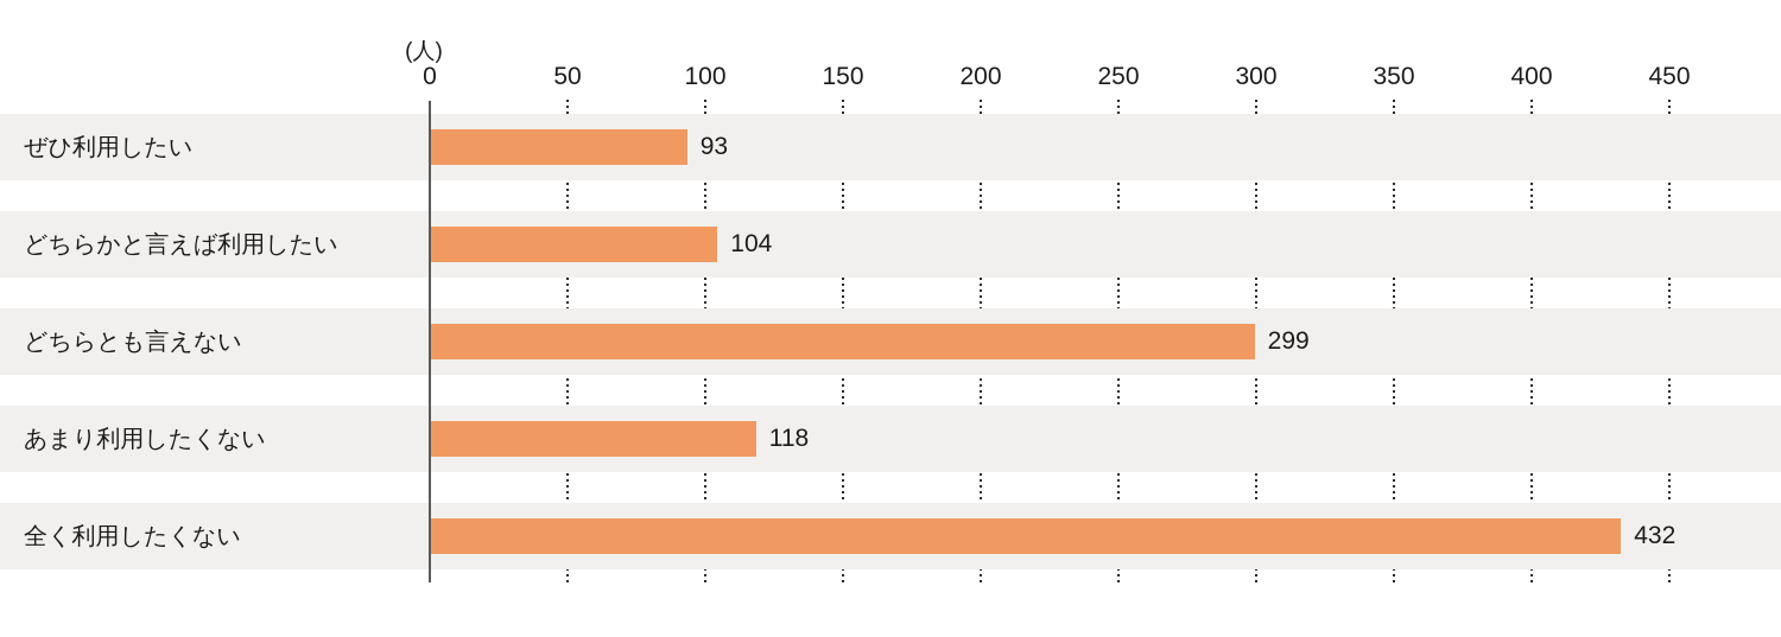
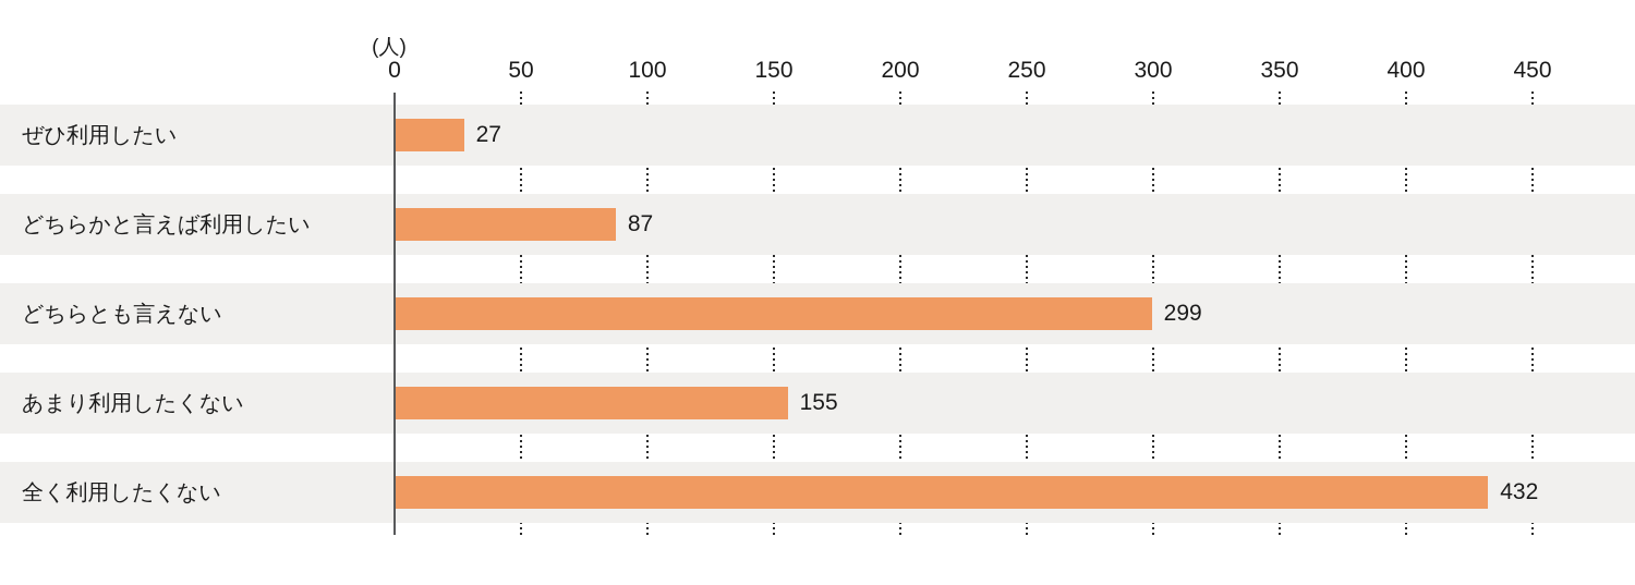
ぜひ利用したい: 93 -> 27
どちらかと言えば利用したい: 104 -> 87
あまり利用したくない: 118 -> 155
